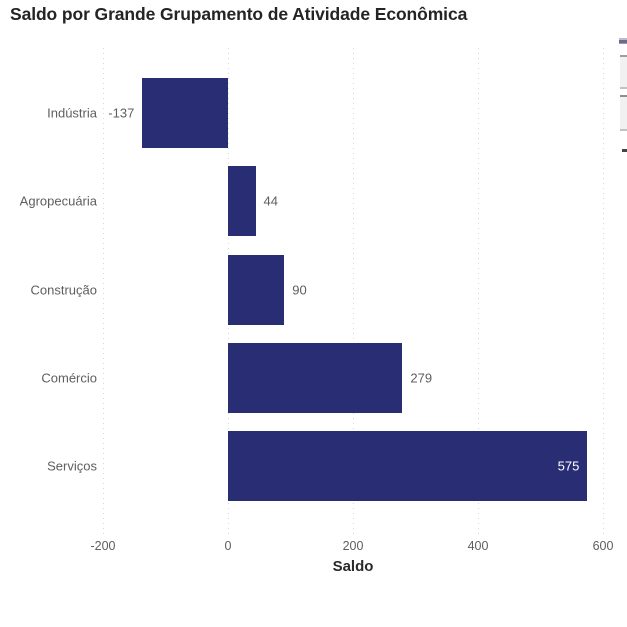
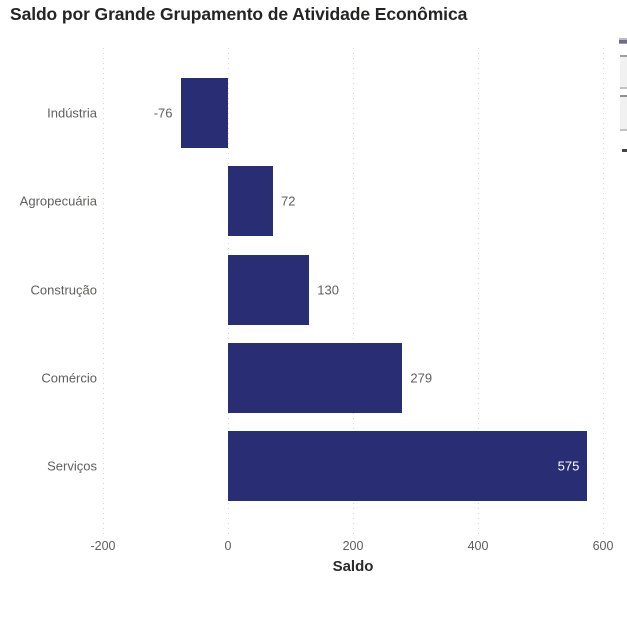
Indústria: -137 -> -76
Agropecuária: 44 -> 72
Construção: 90 -> 130
